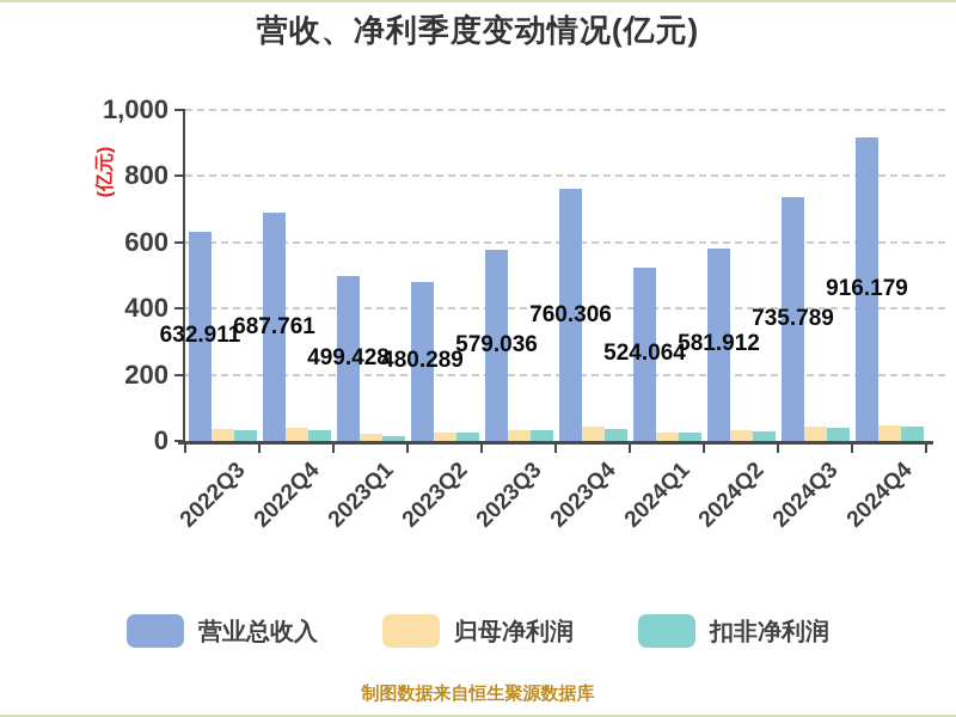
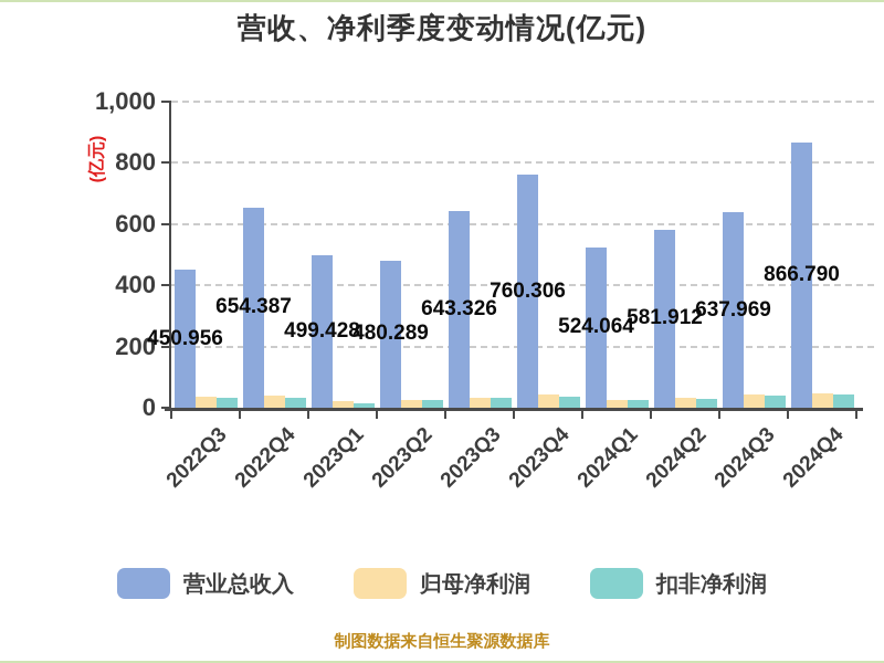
营业总收入/2022Q3: 632.911 -> 450.956
营业总收入/2022Q4: 687.761 -> 654.387
营业总收入/2023Q3: 579.036 -> 643.326
营业总收入/2024Q3: 735.789 -> 637.969
营业总收入/2024Q4: 916.179 -> 866.790
